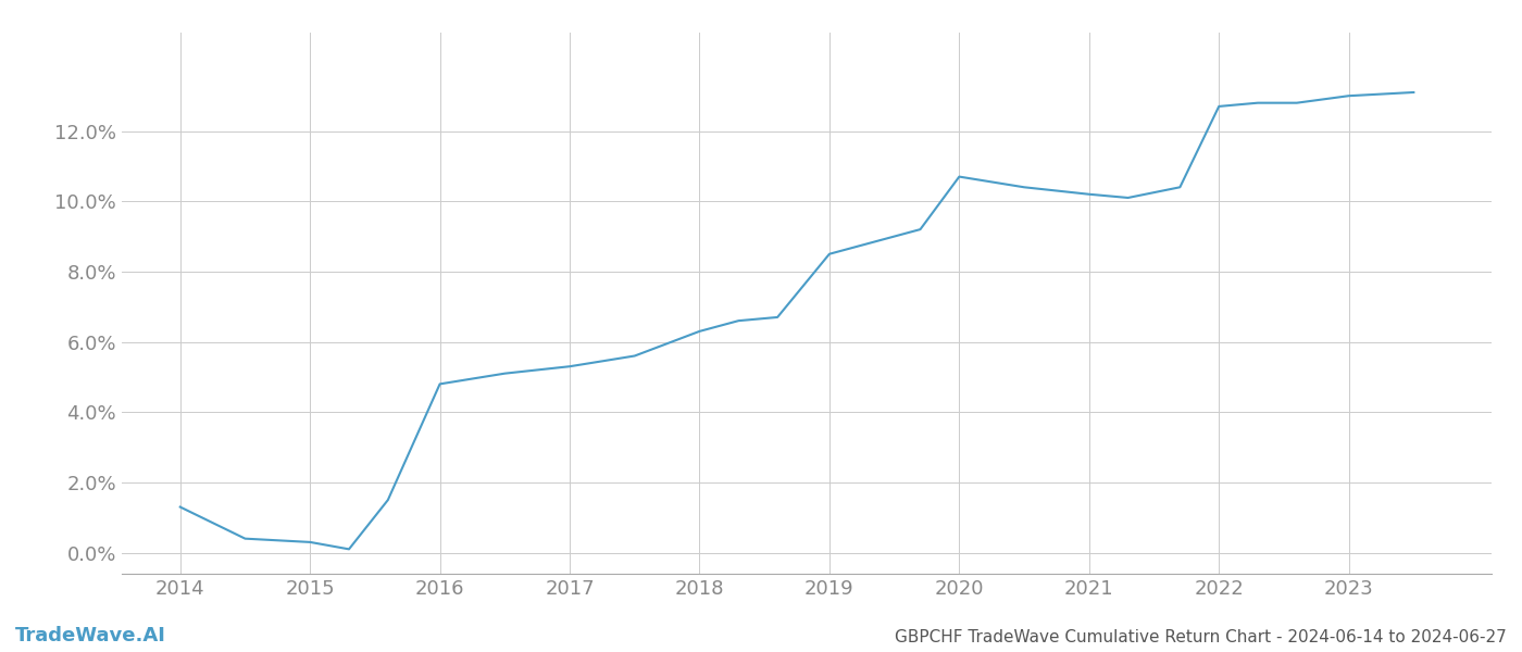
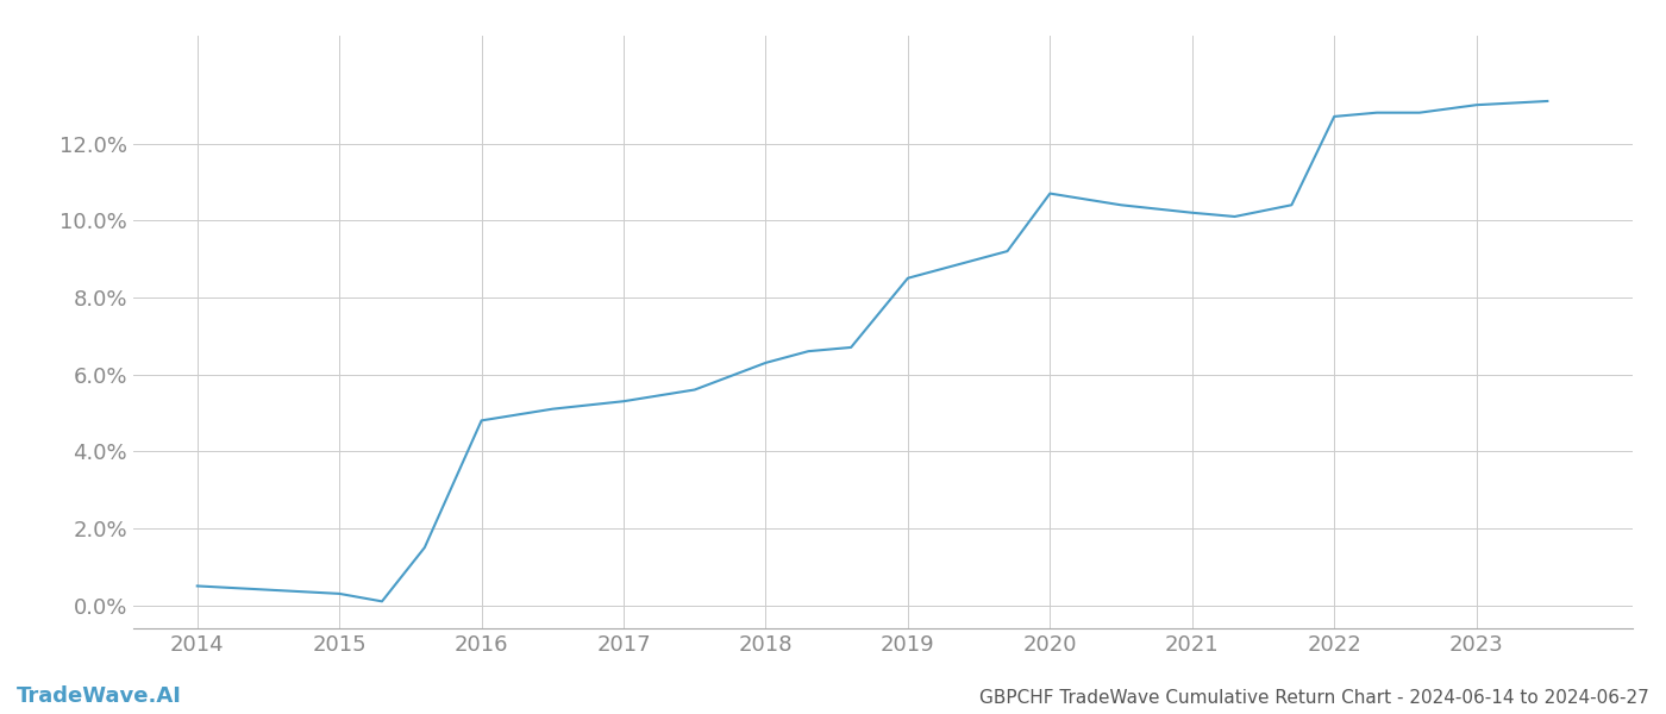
2014: 1.3% -> 0.5%
